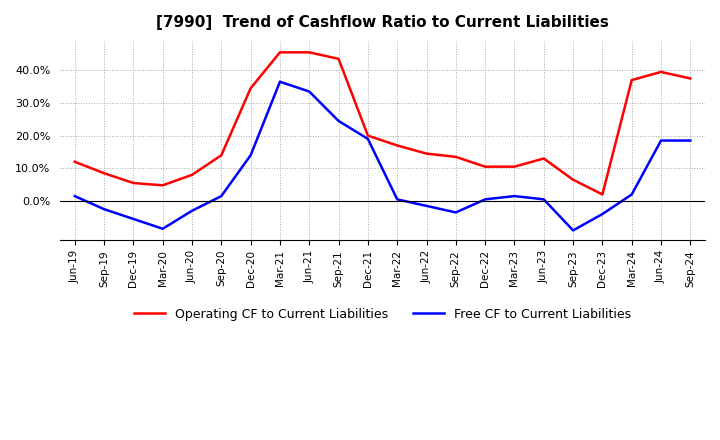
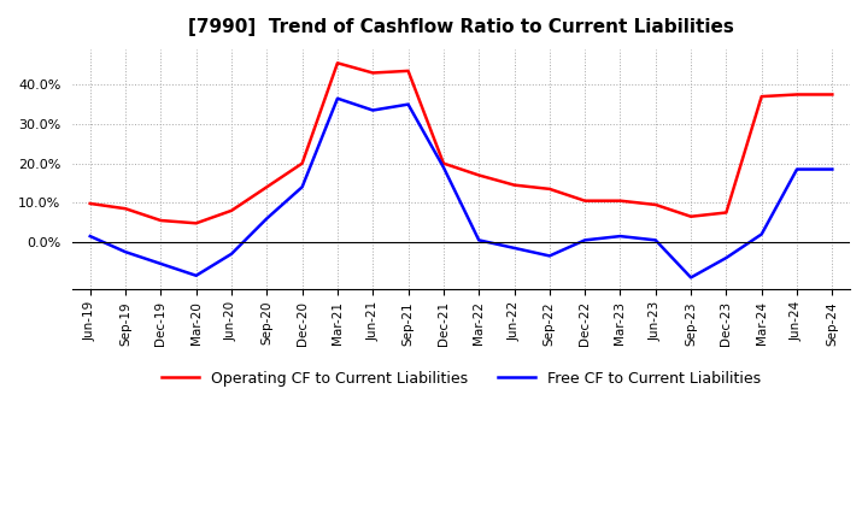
Operating CF to Current Liabilities/Jun-19: 12.0% -> 9.8%
Free CF to Current Liabilities/Sep-20: 1.5% -> 6.0%
Operating CF to Current Liabilities/Dec-20: 34.5% -> 20.0%
Operating CF to Current Liabilities/Jun-21: 45.5% -> 43.0%
Free CF to Current Liabilities/Sep-21: 24.5% -> 35.0%
Operating CF to Current Liabilities/Jun-23: 13.0% -> 9.5%
Operating CF to Current Liabilities/Dec-23: 2.0% -> 7.5%
Operating CF to Current Liabilities/Jun-24: 39.5% -> 37.5%
